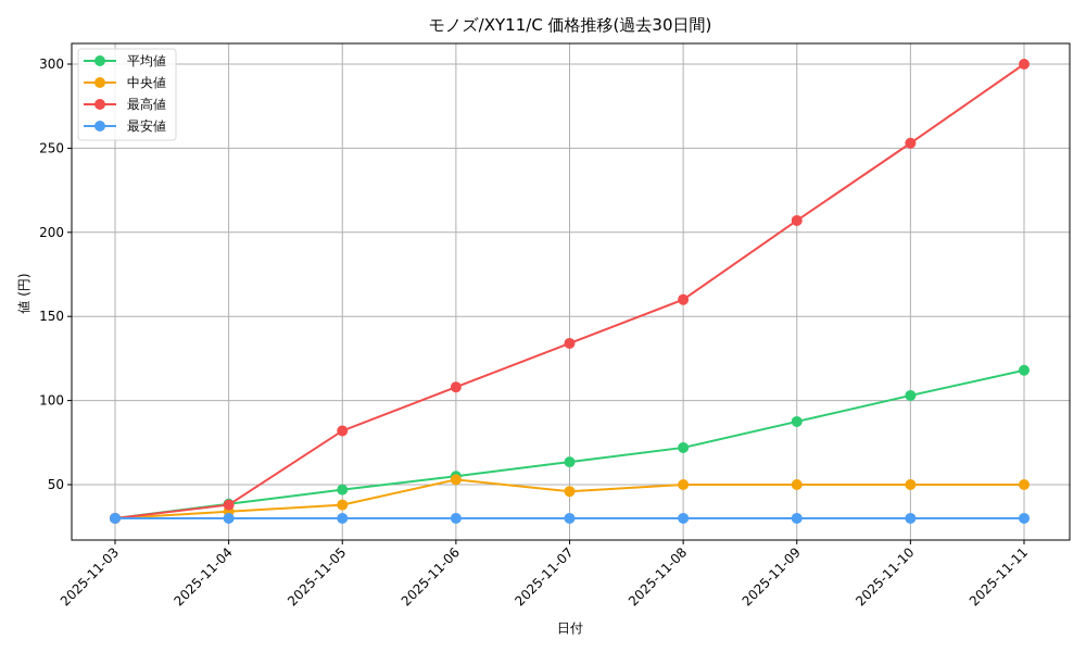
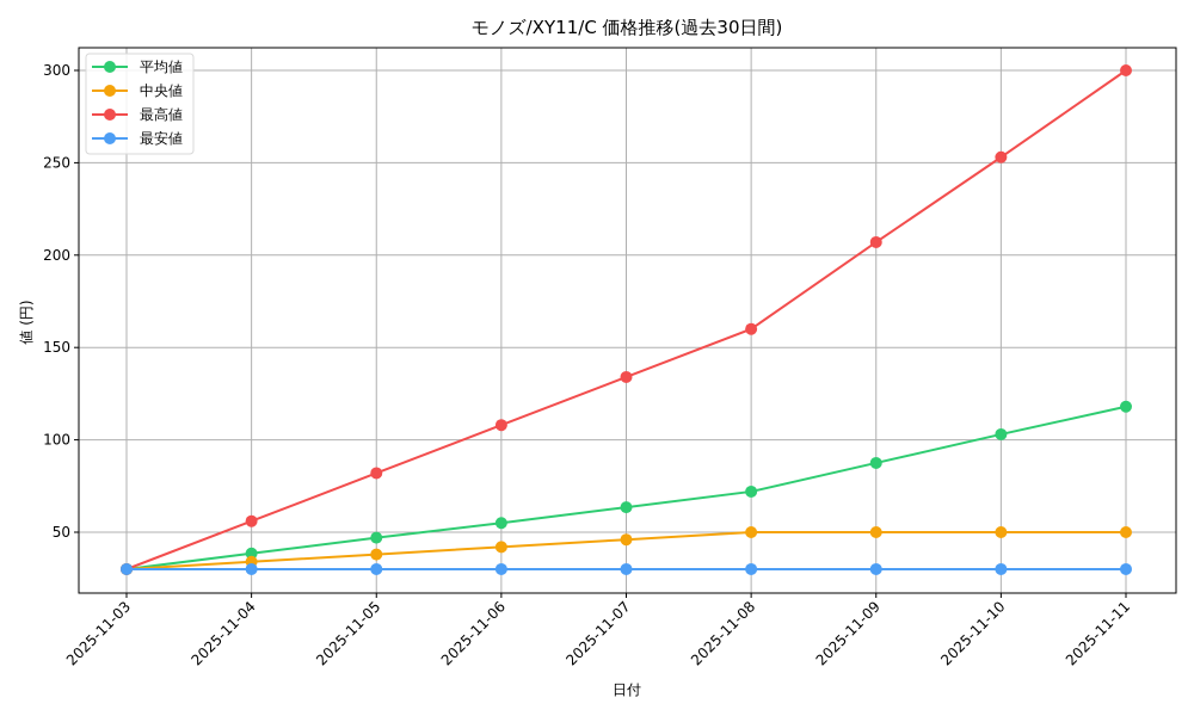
最高値/2025-11-04: 38 -> 56
中央値/2025-11-06: 53 -> 42
